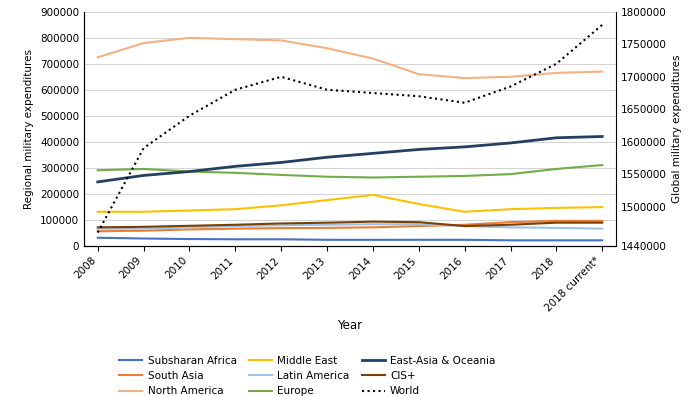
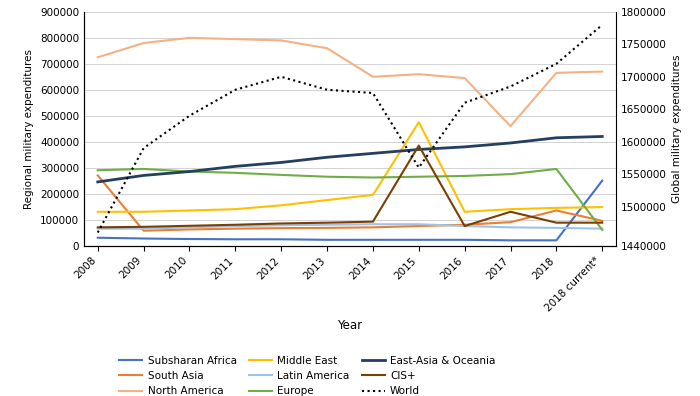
South Asia/2008: 55000 -> 270000
North America/2014: 720000 -> 650000
Middle East/2015: 160000 -> 475000
CIS+/2015: 90000 -> 385000
World/2015: 1670000 -> 1560000
North America/2017: 650000 -> 460000
CIS+/2017: 80000 -> 130000
South Asia/2018: 95000 -> 135000
Subsharan Africa/2018 current*: 20000 -> 250000
Europe/2018 current*: 310000 -> 60000
